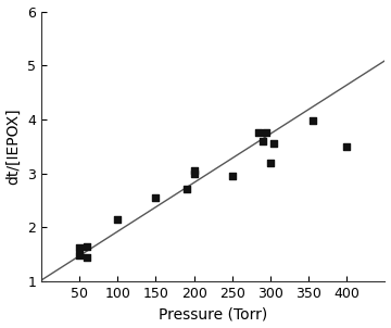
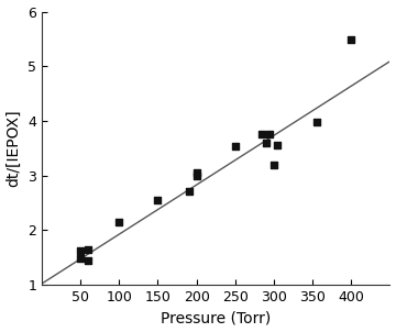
250: 2.95 -> 3.53
400: 3.50 -> 5.48
